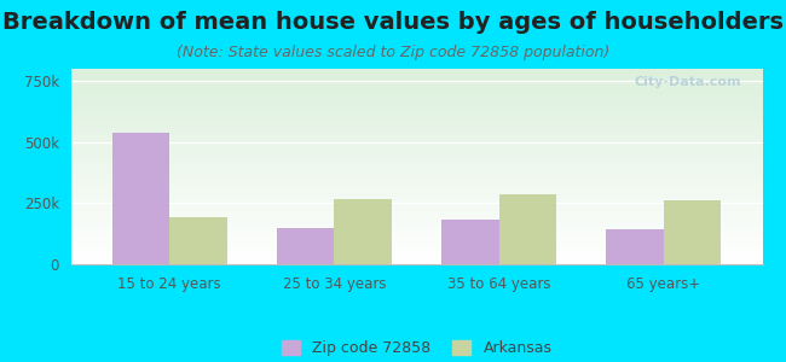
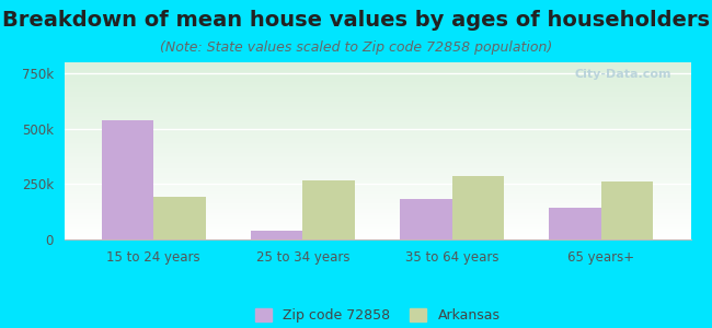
Zip code 72858/25 to 34 years: 150k -> 40k
